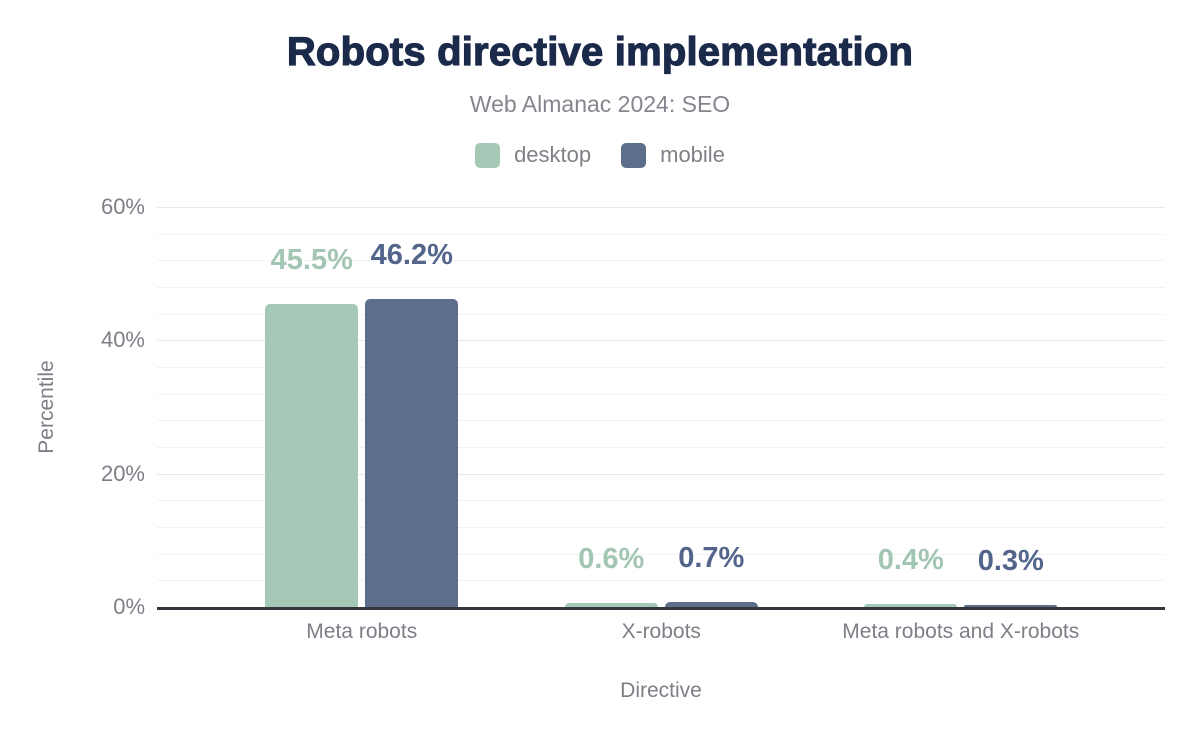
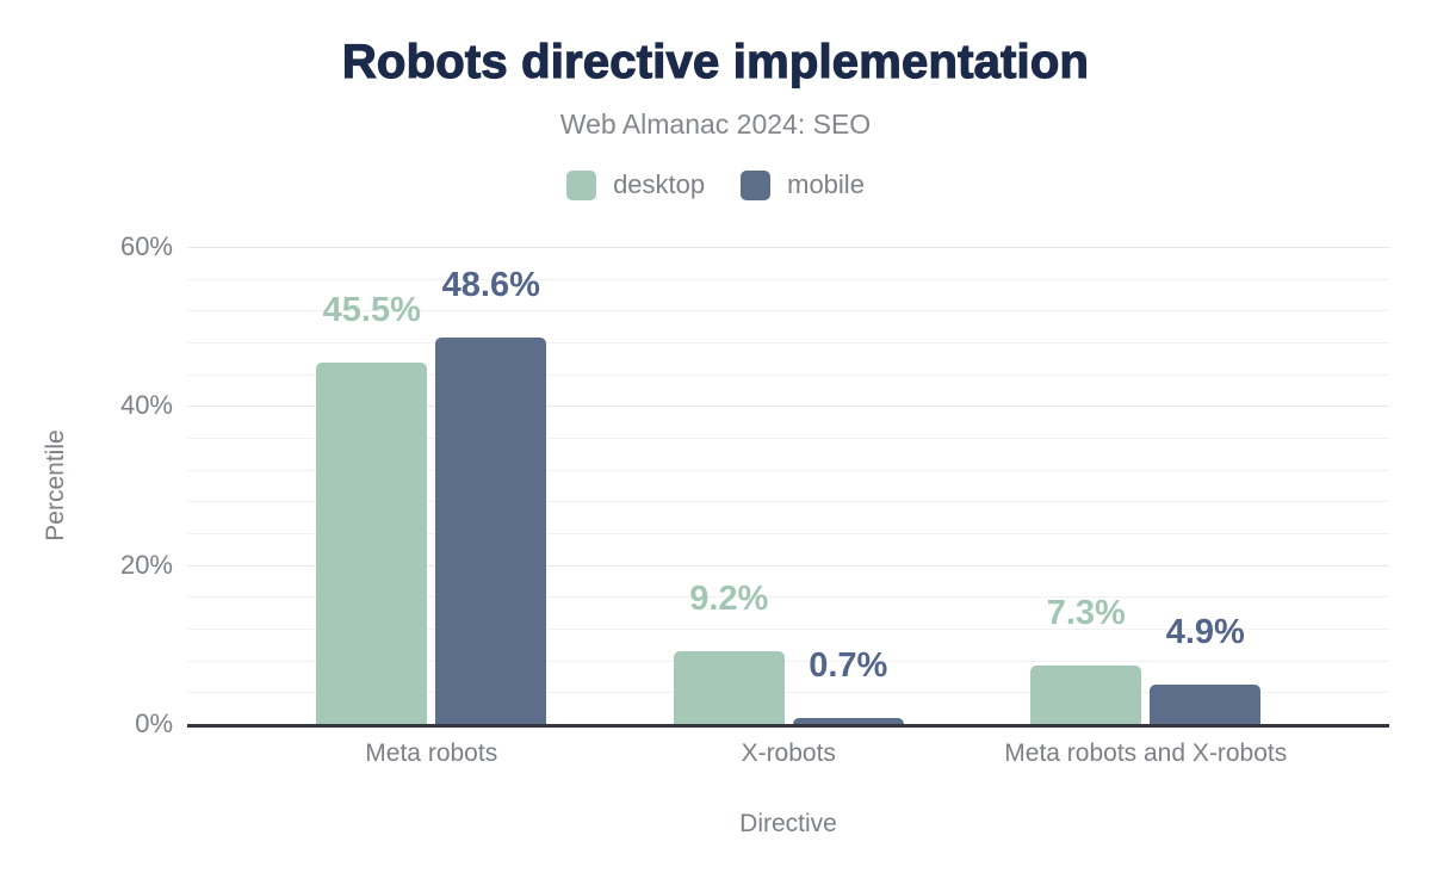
mobile/Meta robots: 46.2% -> 48.6%
desktop/X-robots: 0.6% -> 9.2%
desktop/Meta robots and X-robots: 0.4% -> 7.3%
mobile/Meta robots and X-robots: 0.3% -> 4.9%
